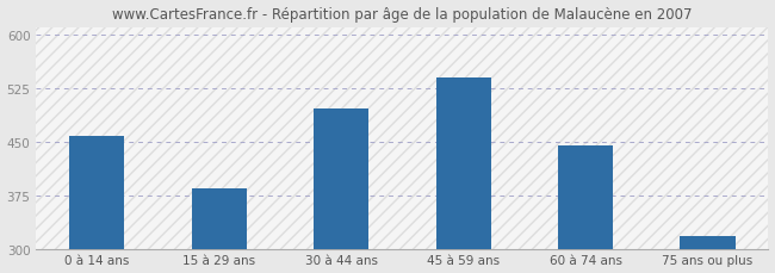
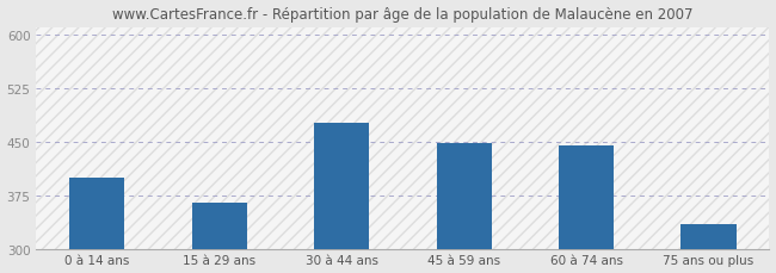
0 à 14 ans: 458 -> 400
15 à 29 ans: 385 -> 364
30 à 44 ans: 497 -> 476
45 à 59 ans: 540 -> 448
75 ans ou plus: 318 -> 334
